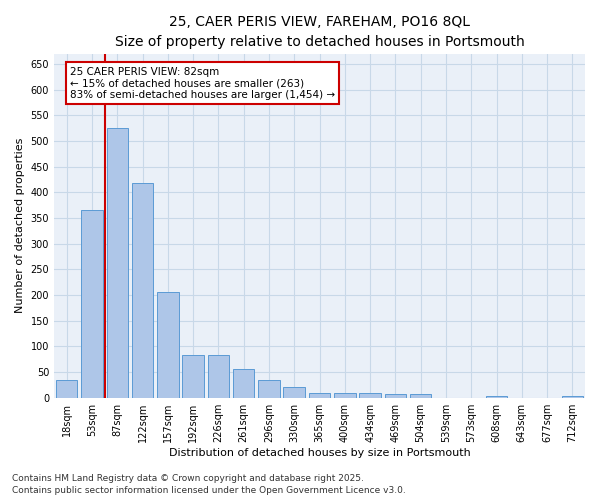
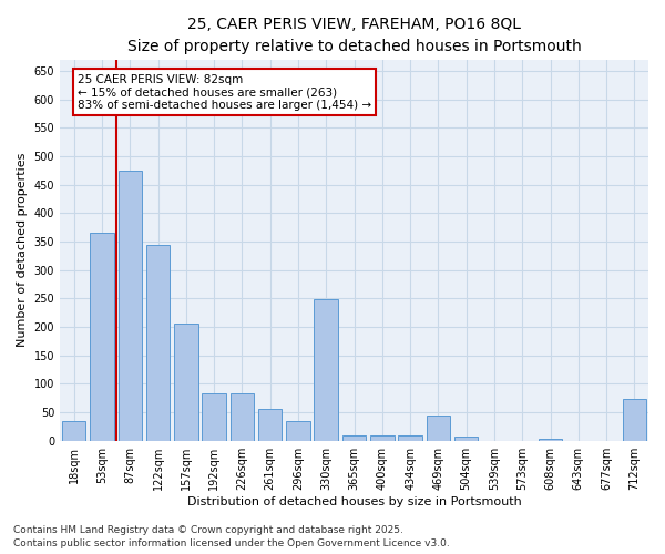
87sqm: 525 -> 474
122sqm: 418 -> 344
330sqm: 20 -> 248
469sqm: 8 -> 44
712sqm: 3 -> 74
